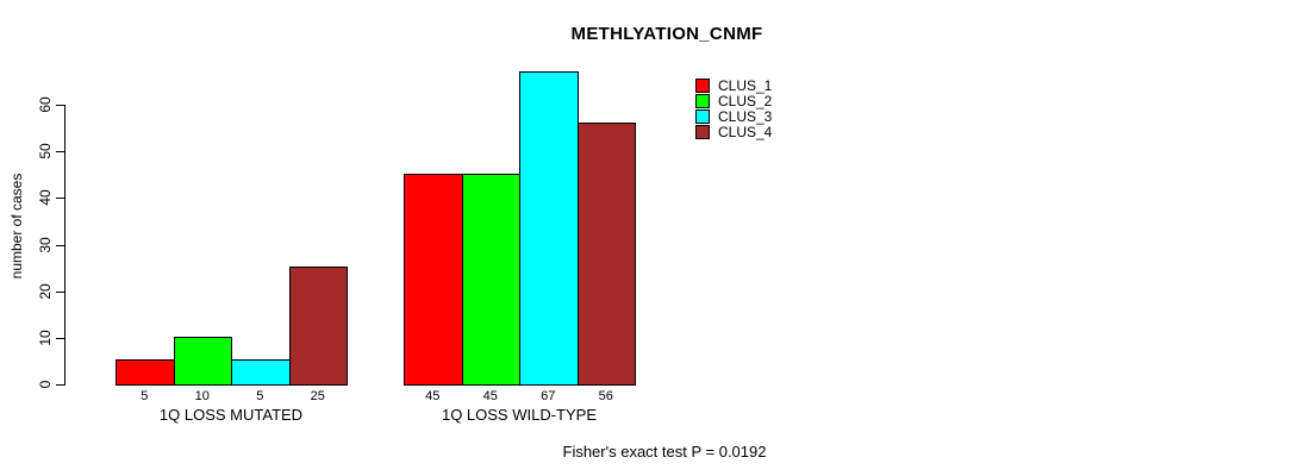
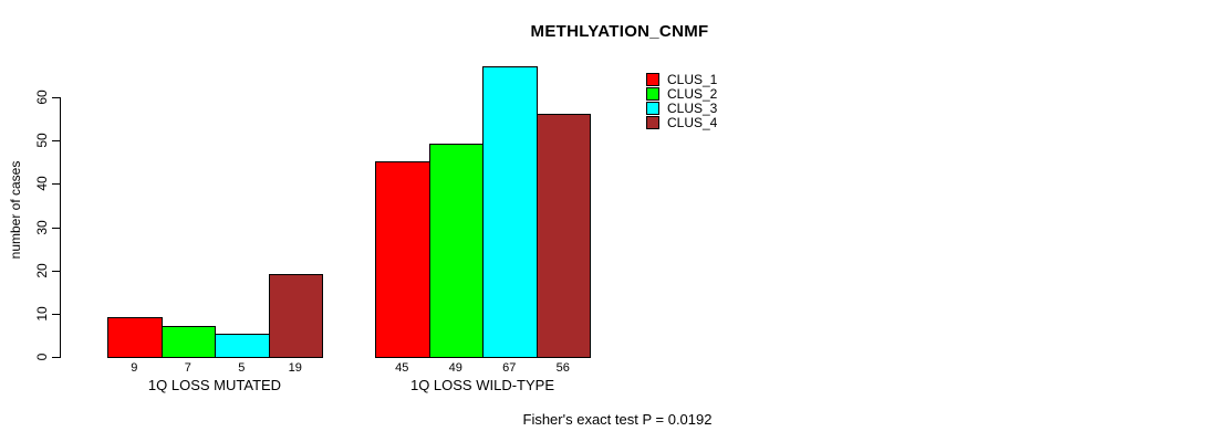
CLUS_1/1Q LOSS MUTATED: 5 -> 9
CLUS_2/1Q LOSS MUTATED: 10 -> 7
CLUS_4/1Q LOSS MUTATED: 25 -> 19
CLUS_2/1Q LOSS WILD-TYPE: 45 -> 49
